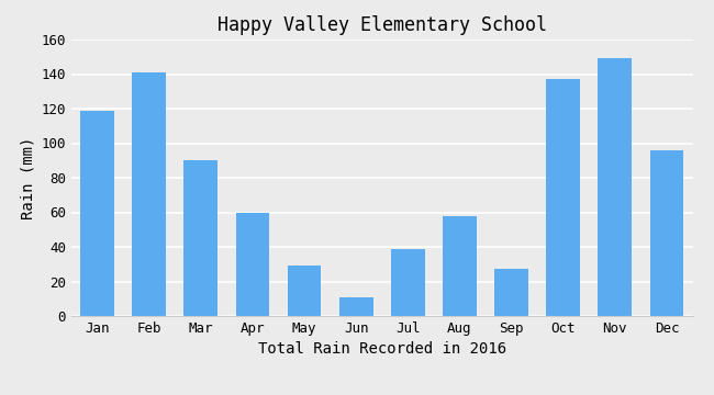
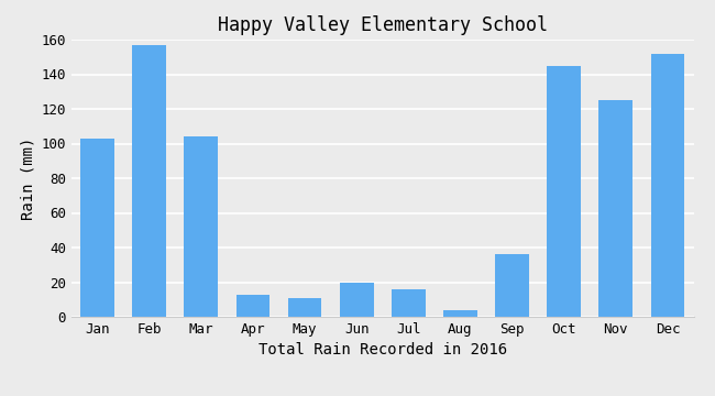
Jan: 119 -> 103
Feb: 141 -> 157
Mar: 90 -> 104
Apr: 60 -> 13
May: 29 -> 11
Jun: 11 -> 20
Jul: 39 -> 16
Aug: 58 -> 4
Sep: 27 -> 36
Oct: 137 -> 145
Nov: 149 -> 125
Dec: 96 -> 152
